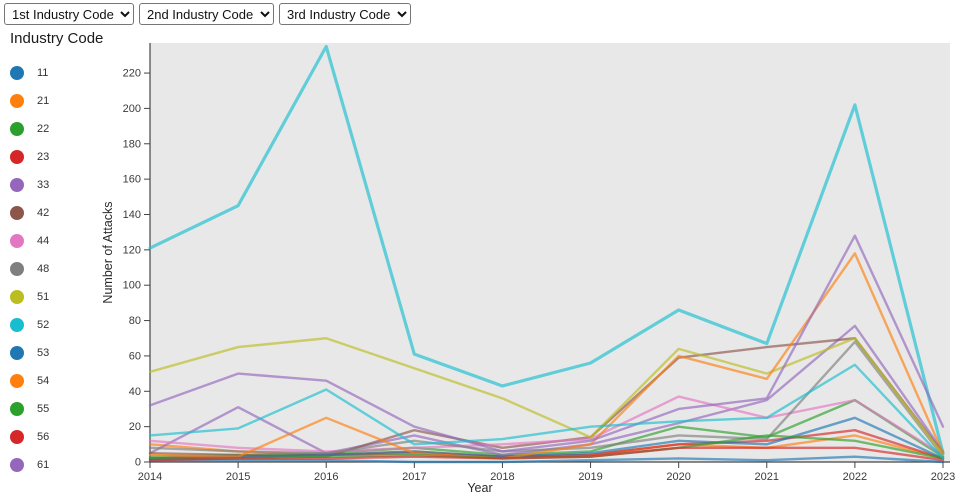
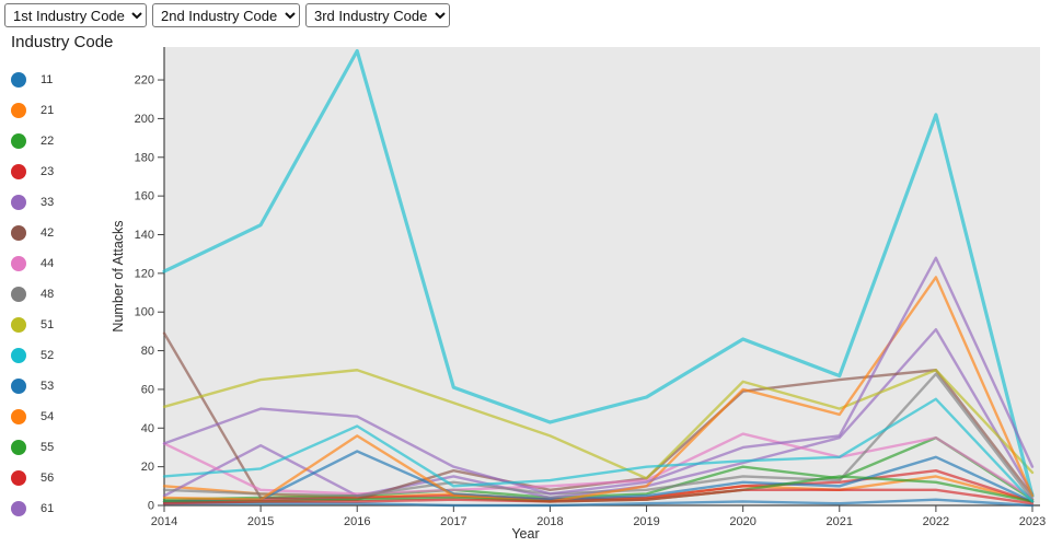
42/2014: 5 -> 89
44/2014: 12 -> 32
53/2016: 4 -> 28
54/2016: 25 -> 36
33/2022: 77 -> 91
51/2023: 4 -> 17
